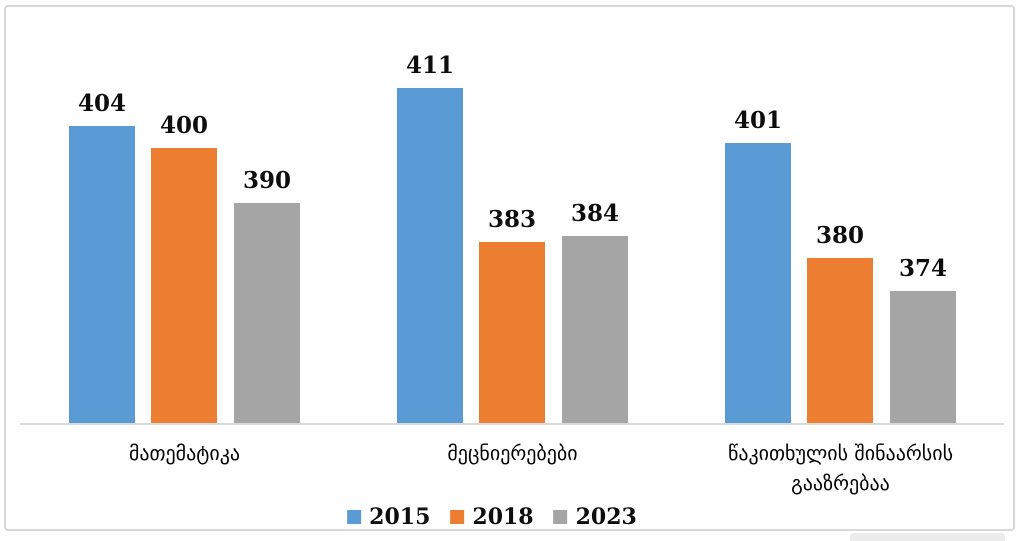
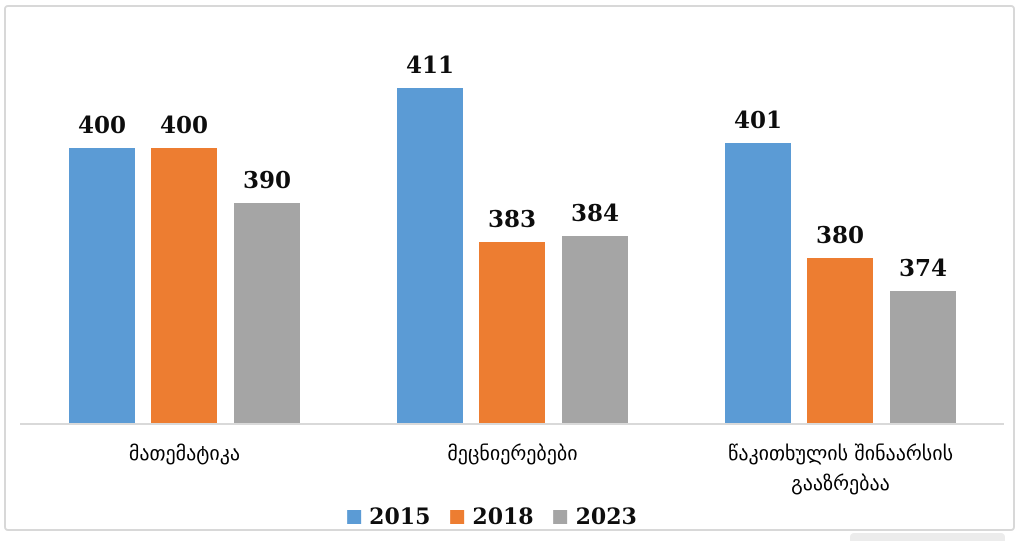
2015/მათემატიკა: 404 -> 400
